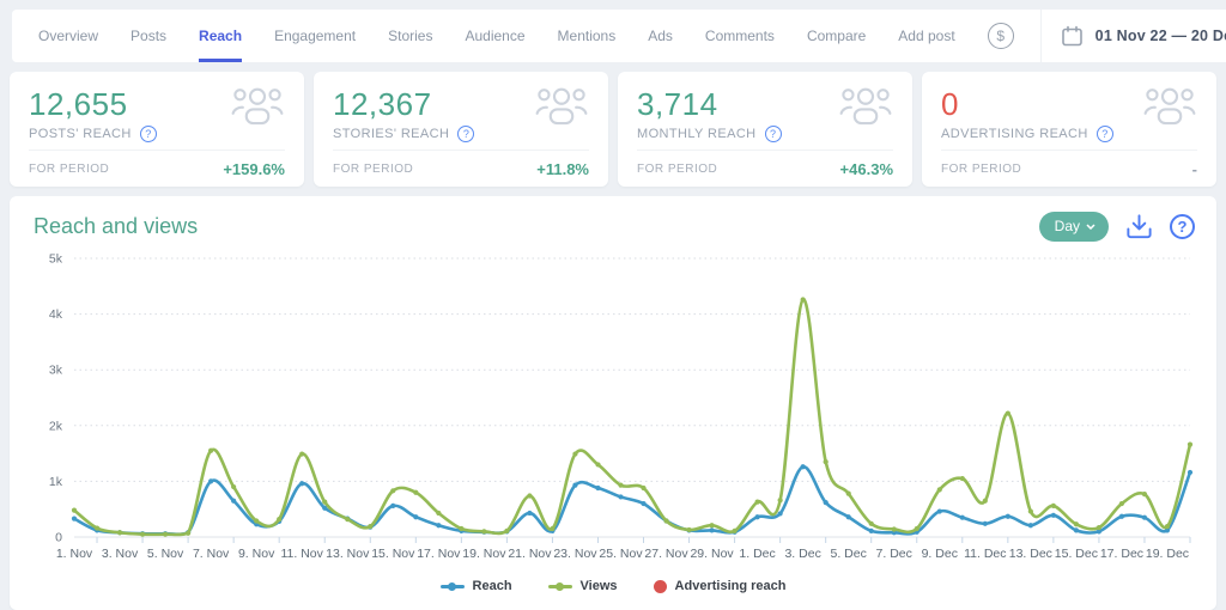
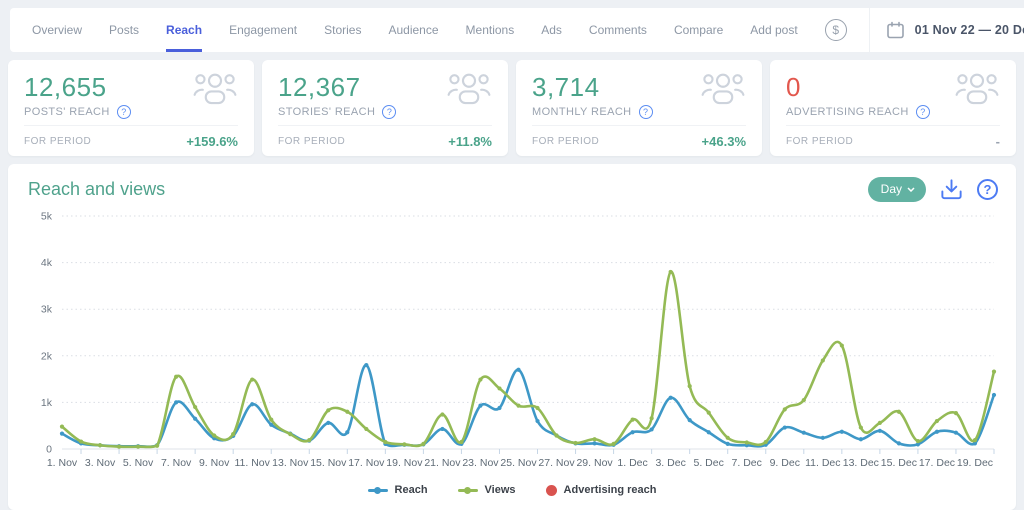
Reach/17. Nov: 0.2k -> 1.8k
Reach/25. Nov: 0.7k -> 1.7k
Reach/3. Dec: 1.3k -> 1.1k
Views/3. Dec: 4.3k -> 3.8k
Views/11. Dec: 0.6k -> 1.9k
Views/15. Dec: 0.2k -> 0.8k
